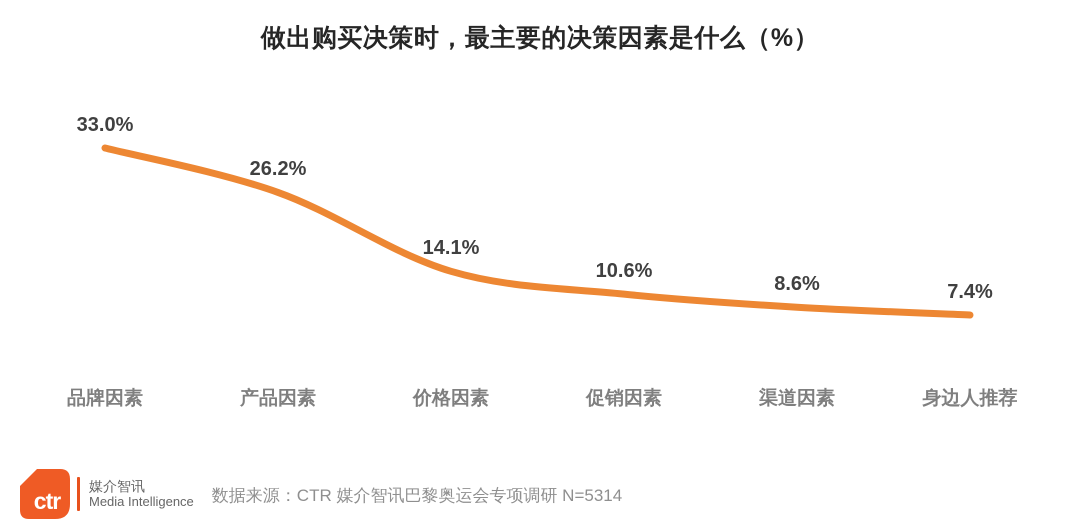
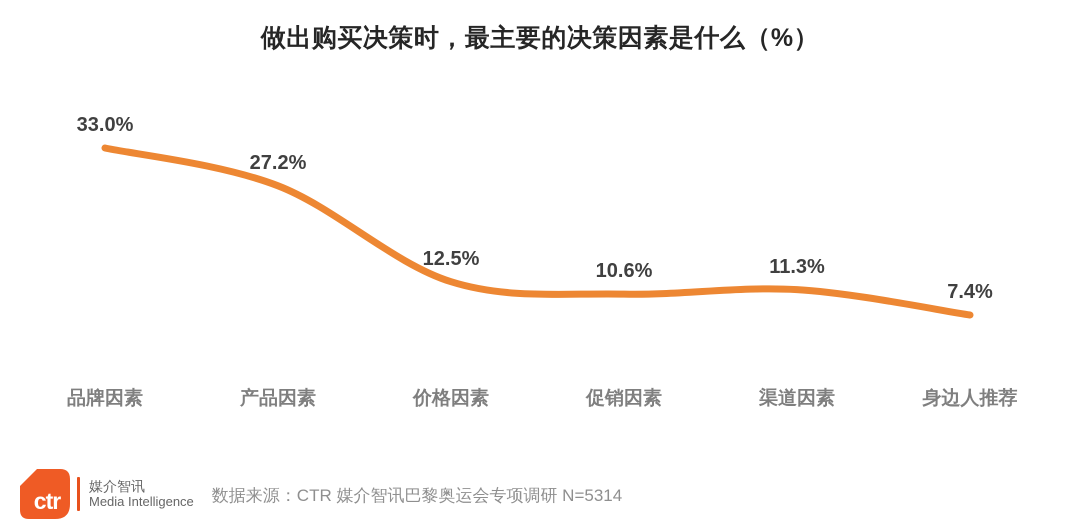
产品因素: 26.2% -> 27.2%
价格因素: 14.1% -> 12.5%
渠道因素: 8.6% -> 11.3%
